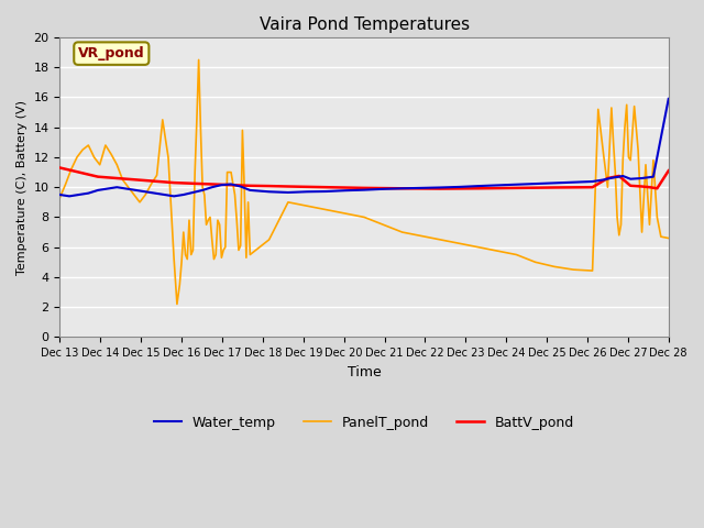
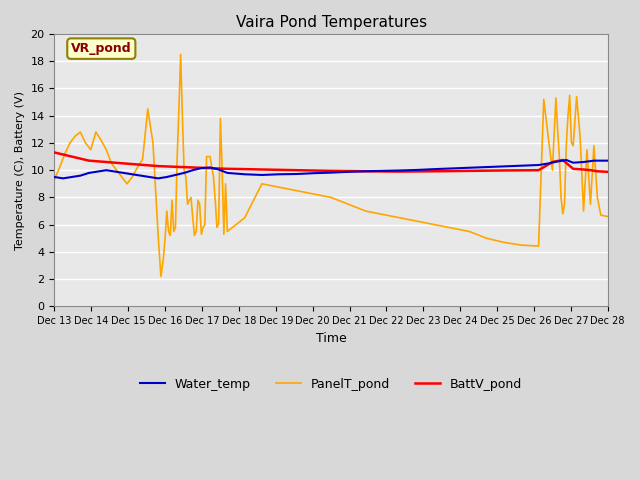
Water_temp/Dec 28: 15.9 -> 10.7
BattV_pond/Dec 28: 11.1 -> 9.9
